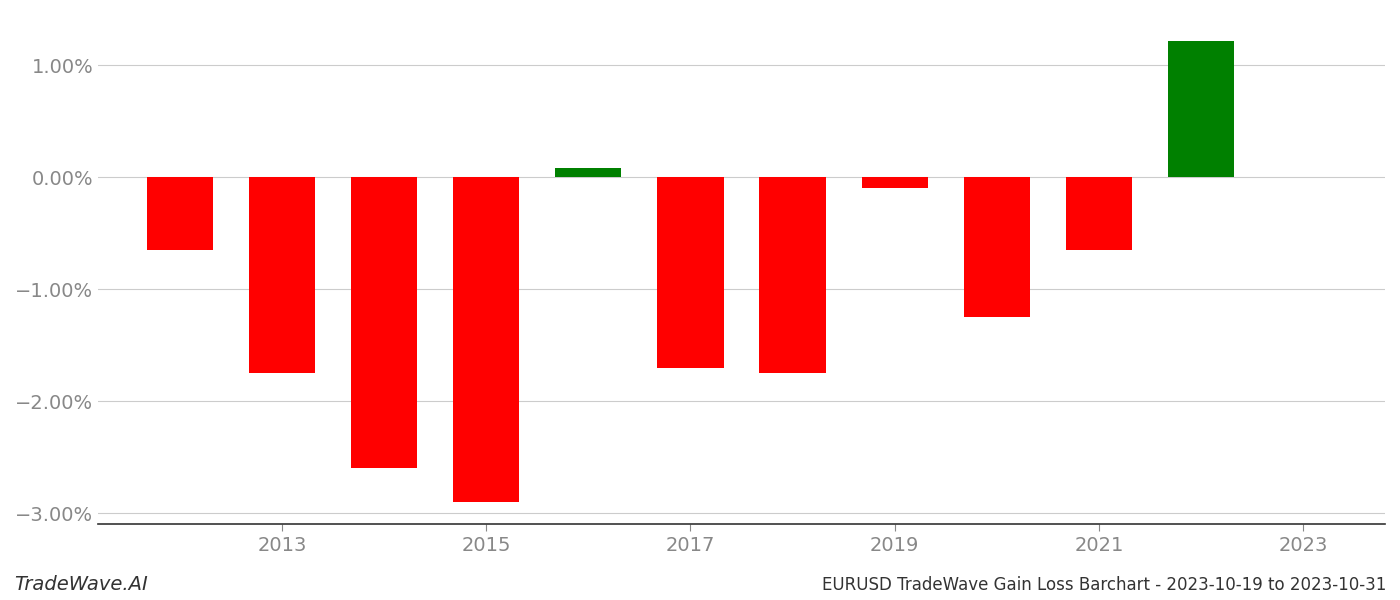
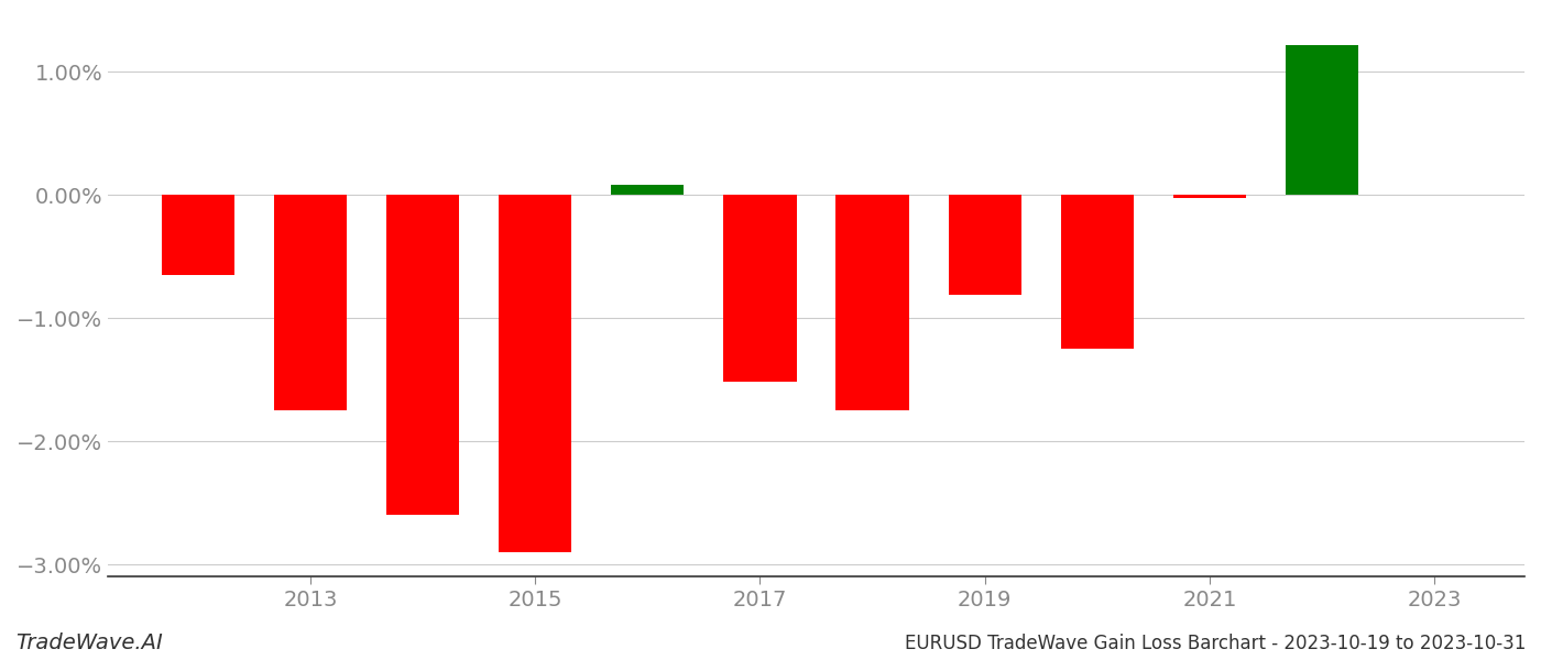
2017: -1.70% -> -1.52%
2019: -0.10% -> -0.81%
2021: -0.65% -> -0.02%
